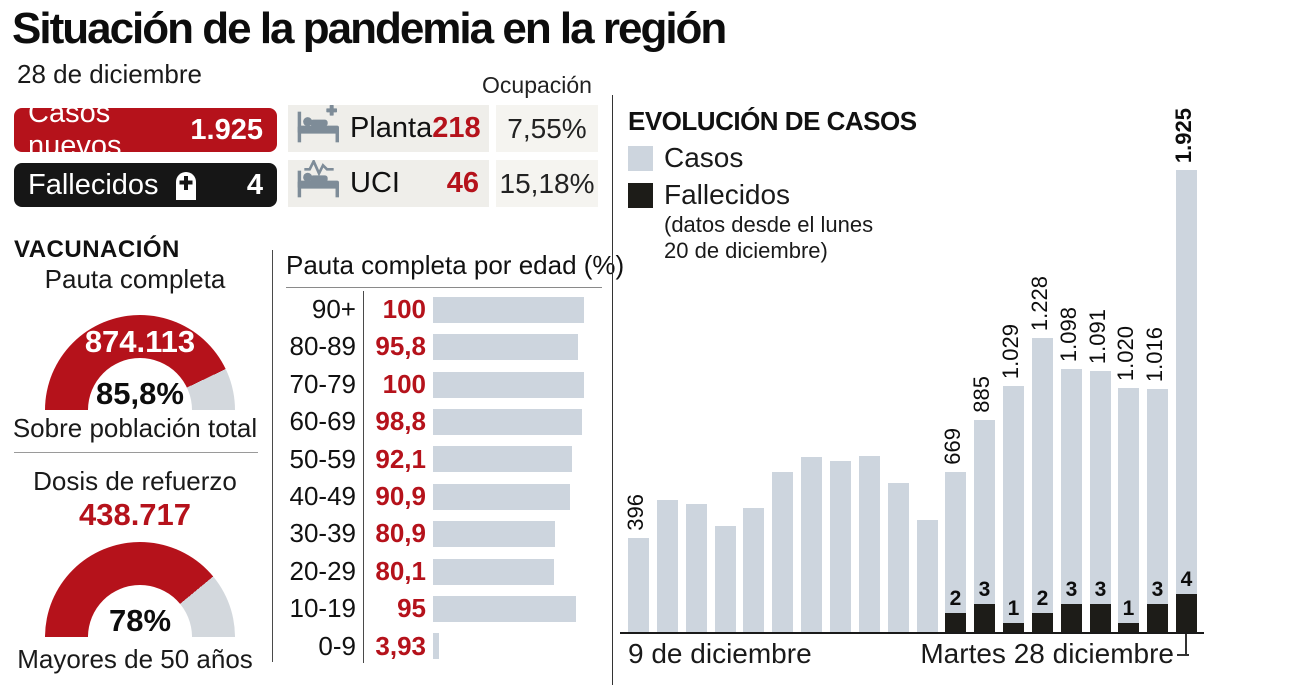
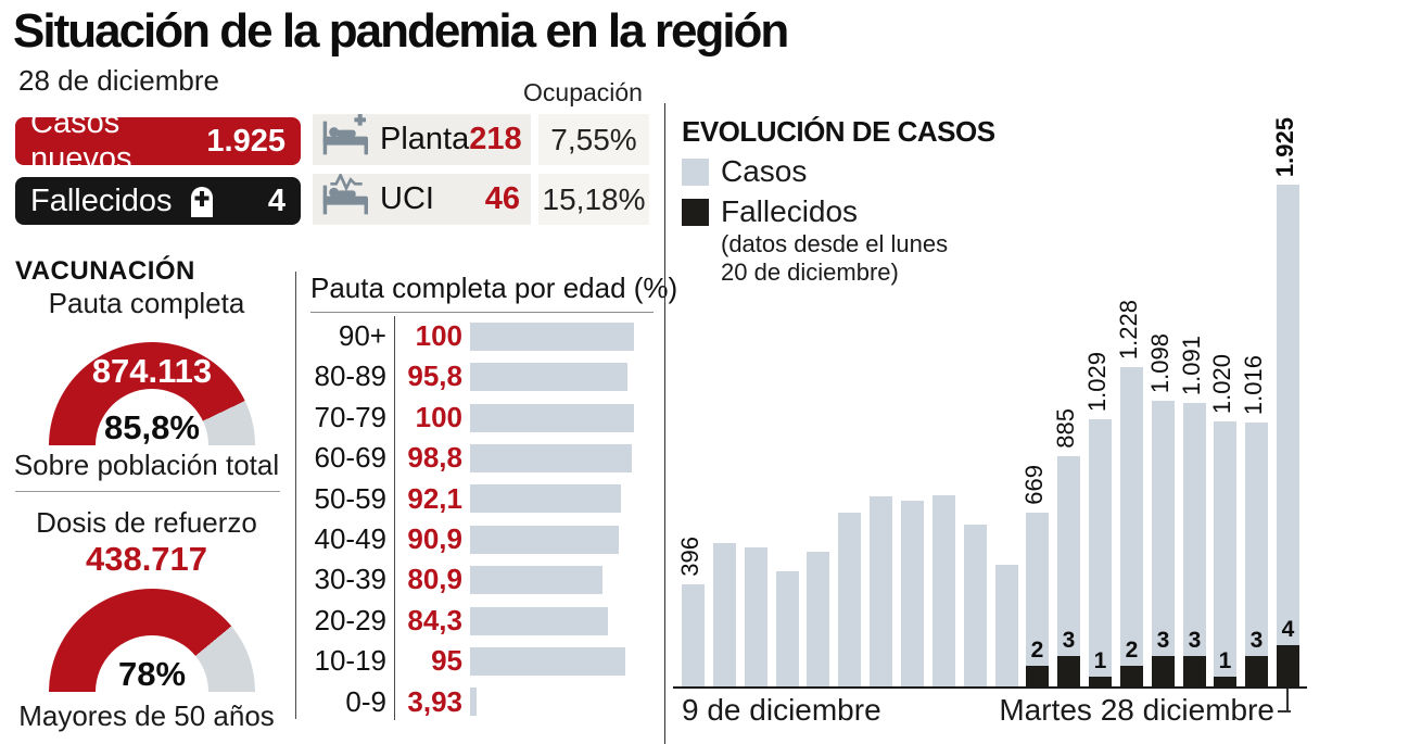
Pauta completa por edad (%)/20-29: 80,1 -> 84,3
